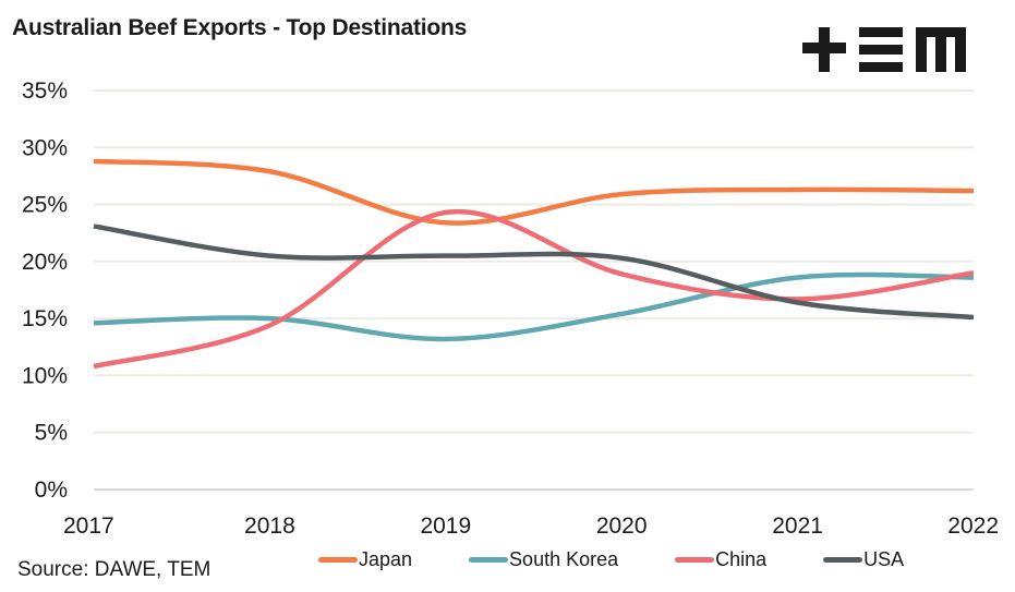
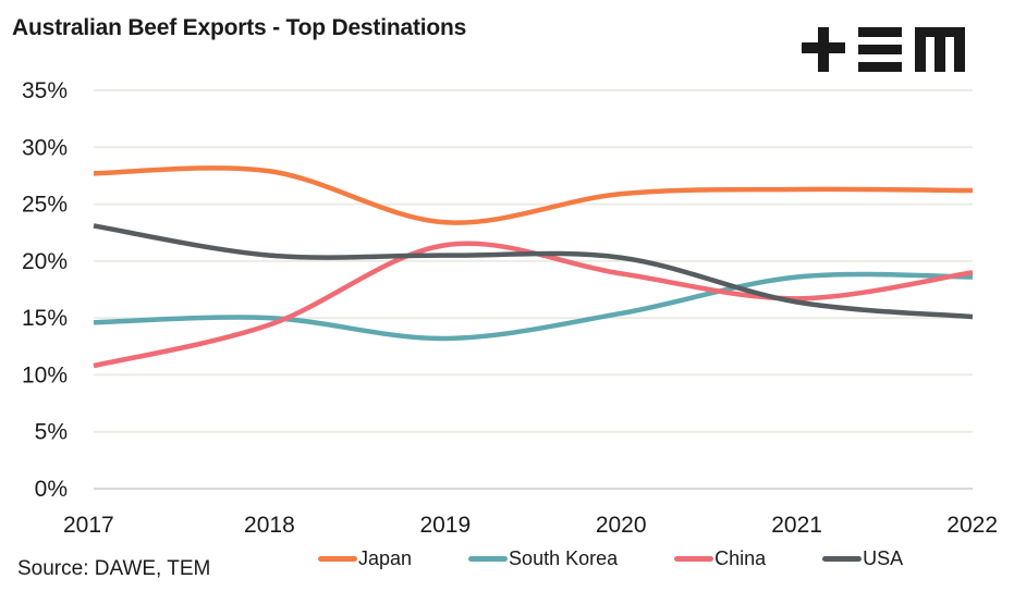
Japan/2017: 28.8% -> 27.7%
China/2019: 24.3% -> 21.4%
